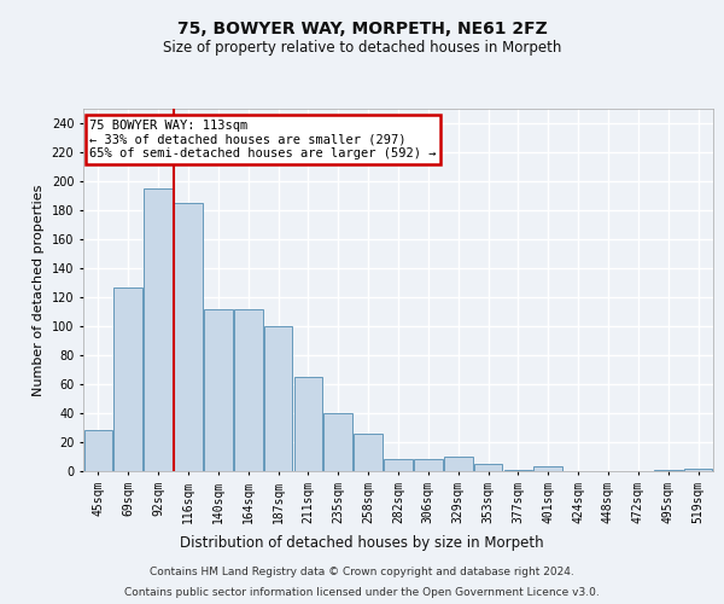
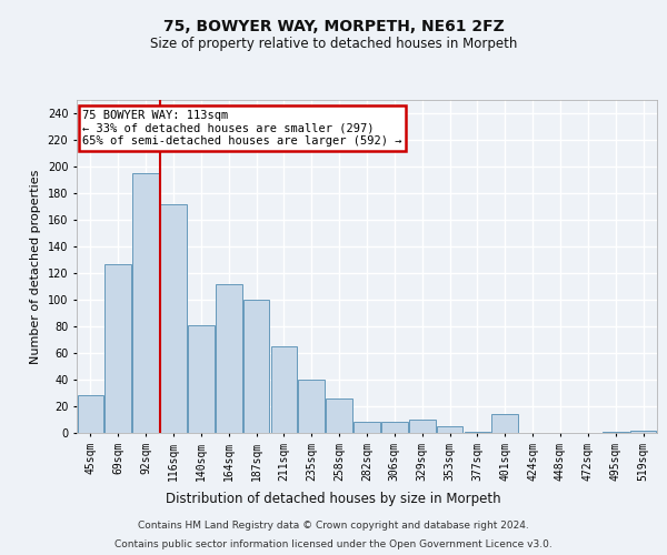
116sqm: 185 -> 172
140sqm: 112 -> 81
401sqm: 3 -> 14
